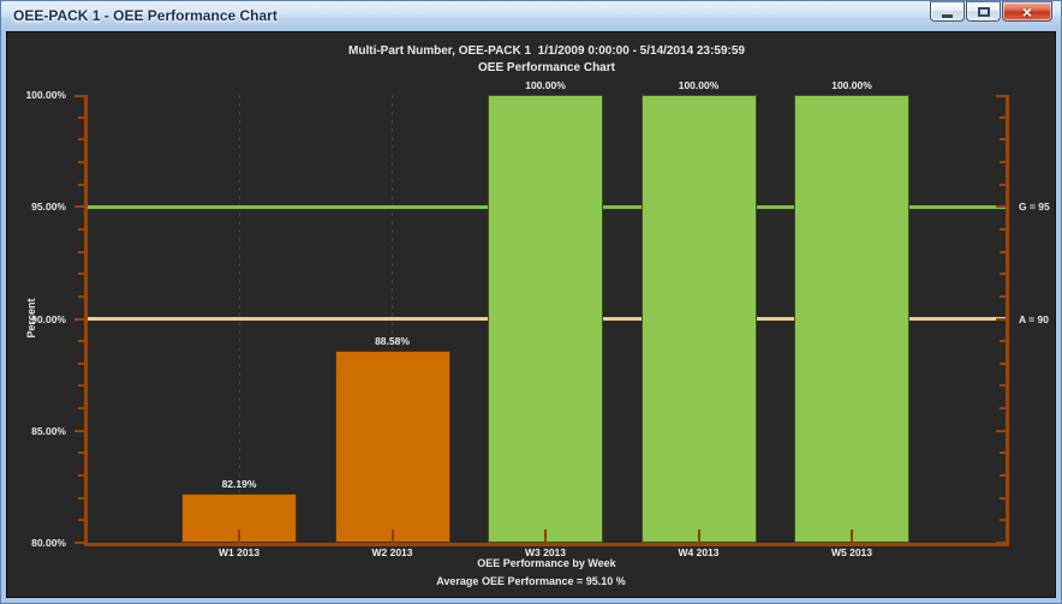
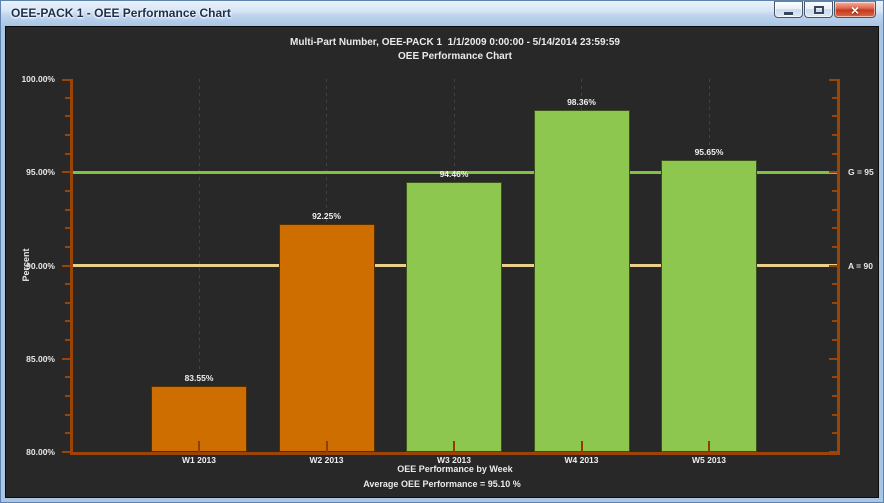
W1 2013: 82.19% -> 83.55%
W2 2013: 88.58% -> 92.25%
W3 2013: 100.00% -> 94.46%
W4 2013: 100.00% -> 98.36%
W5 2013: 100.00% -> 95.65%
